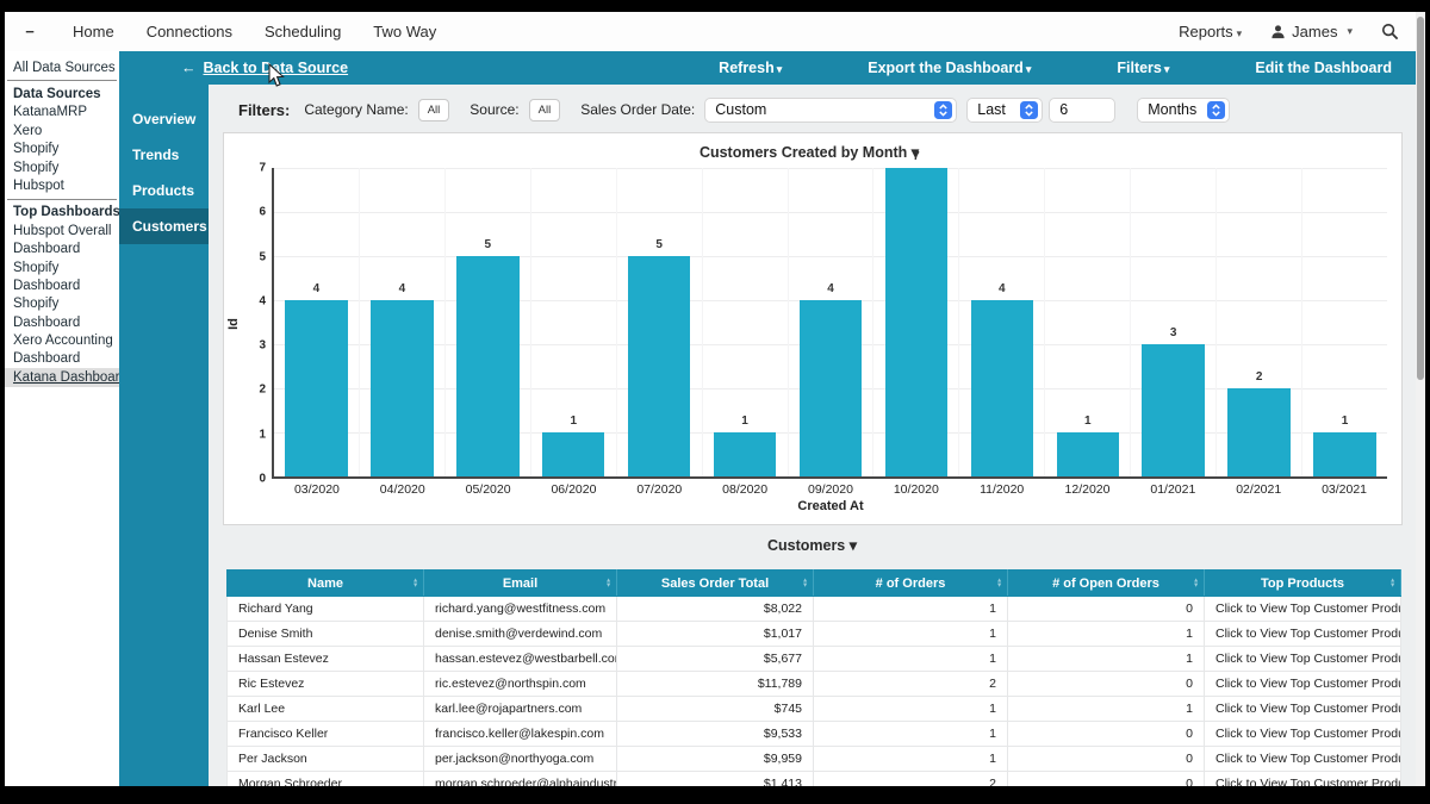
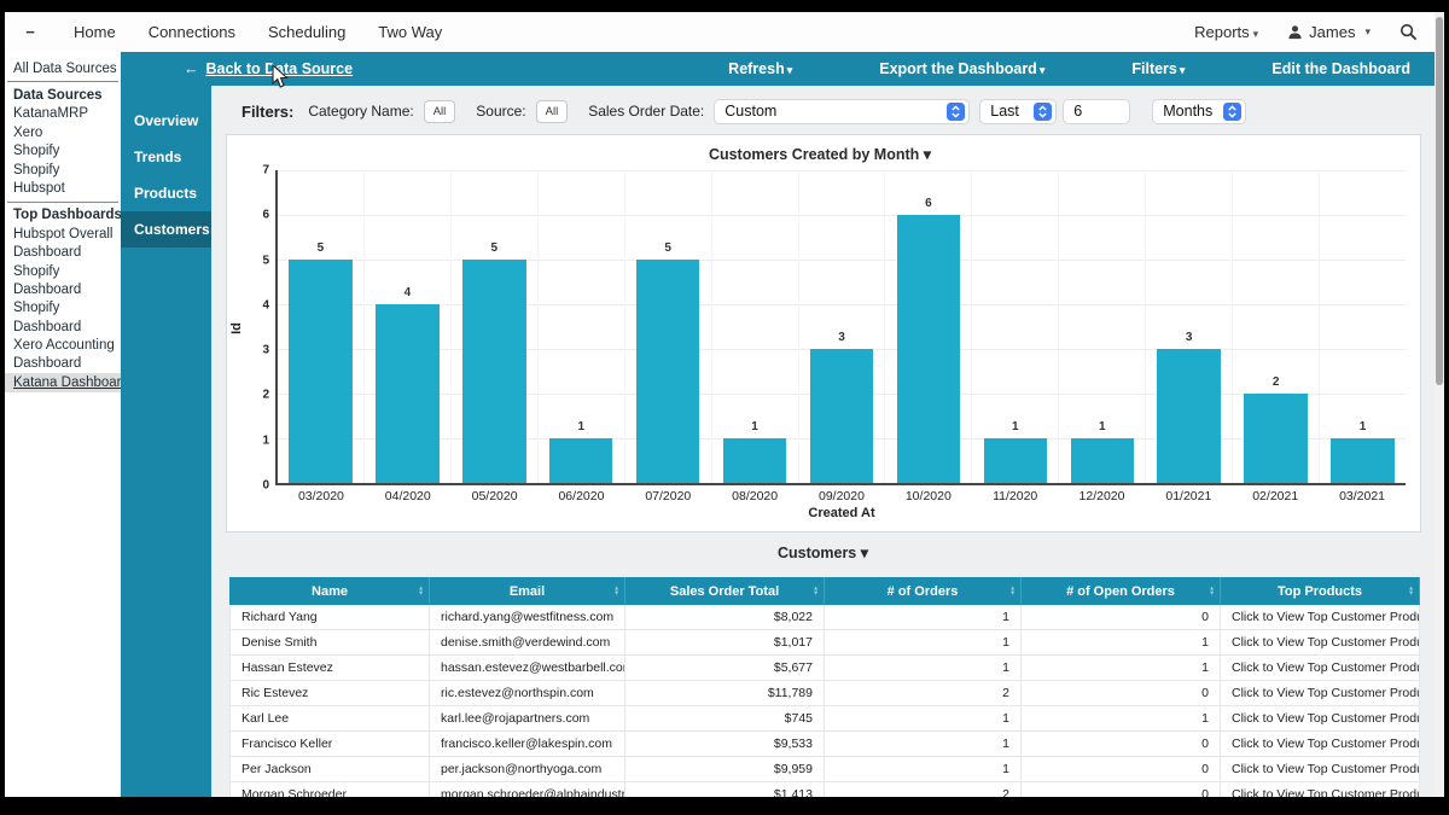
03/2020: 4 -> 5
09/2020: 4 -> 3
10/2020: 7 -> 6
11/2020: 4 -> 1
